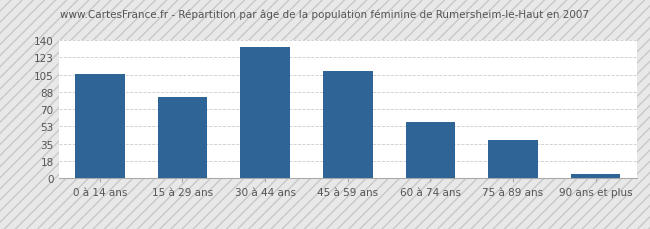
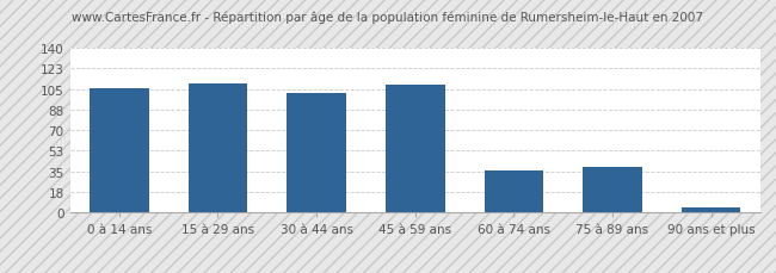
15 à 29 ans: 83 -> 110
30 à 44 ans: 133 -> 102
60 à 74 ans: 57 -> 36
